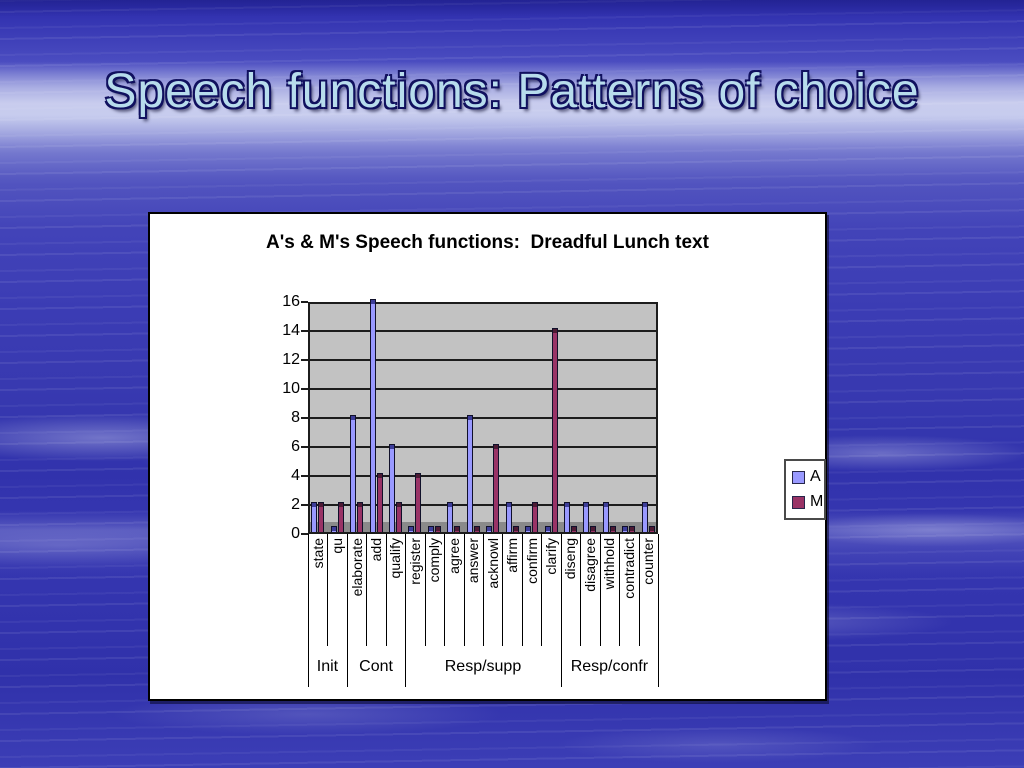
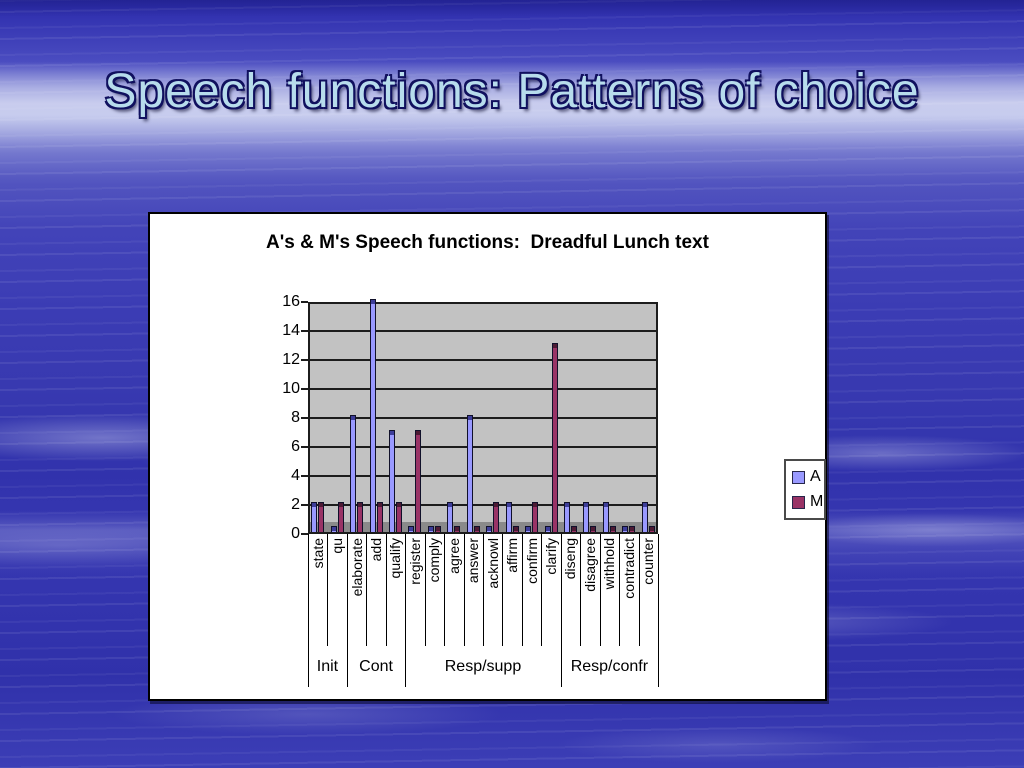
M/add: 4 -> 2
A/qualify: 6 -> 7
M/register: 4 -> 7
M/acknowl: 6 -> 2
M/clarify: 14 -> 13
